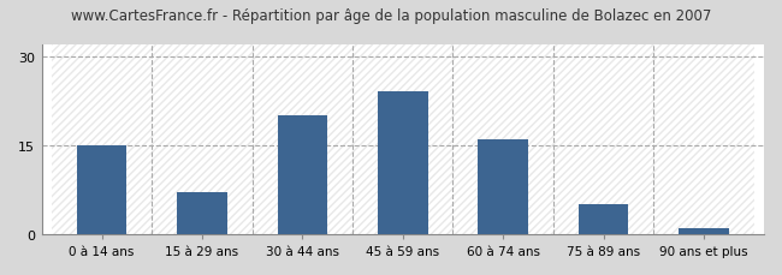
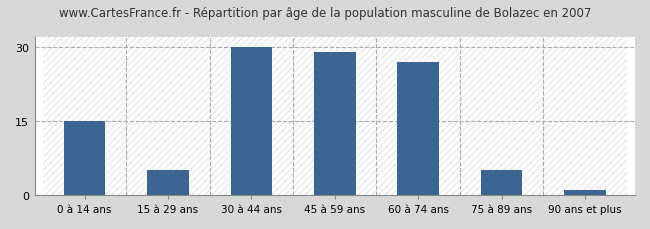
15 à 29 ans: 7 -> 5
30 à 44 ans: 20 -> 30
45 à 59 ans: 24 -> 29
60 à 74 ans: 16 -> 27
